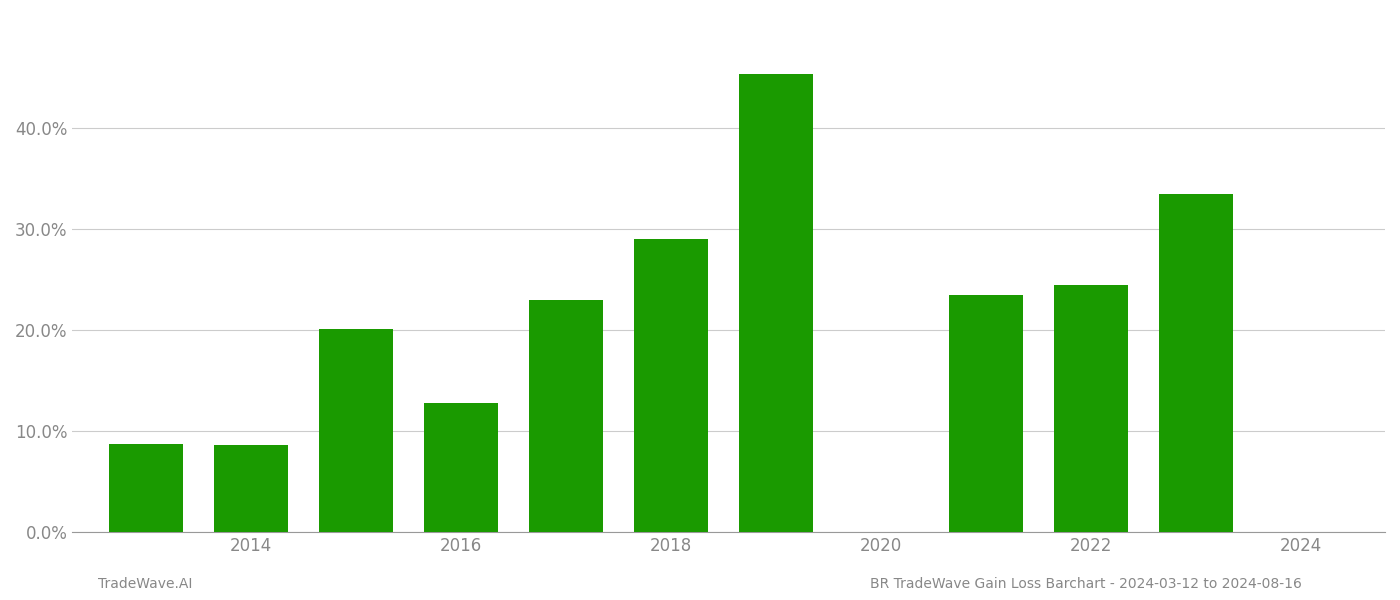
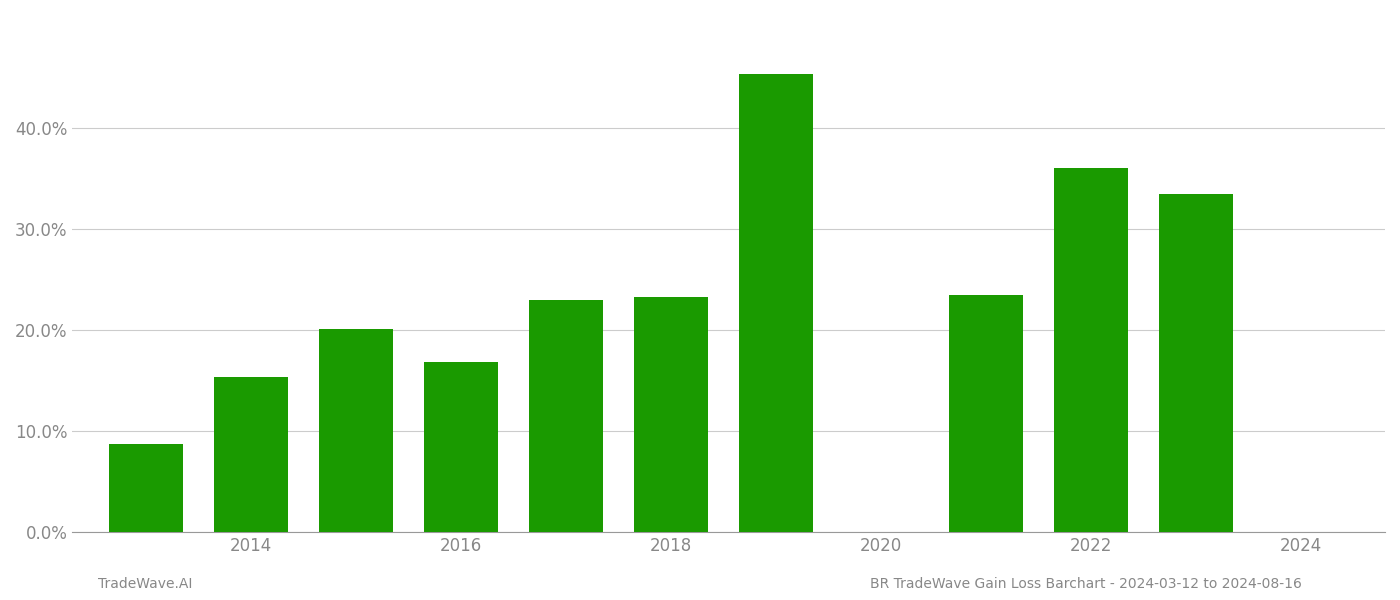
2014: 8.6% -> 15.4%
2016: 12.8% -> 16.8%
2018: 29.0% -> 23.3%
2022: 24.5% -> 36.0%
